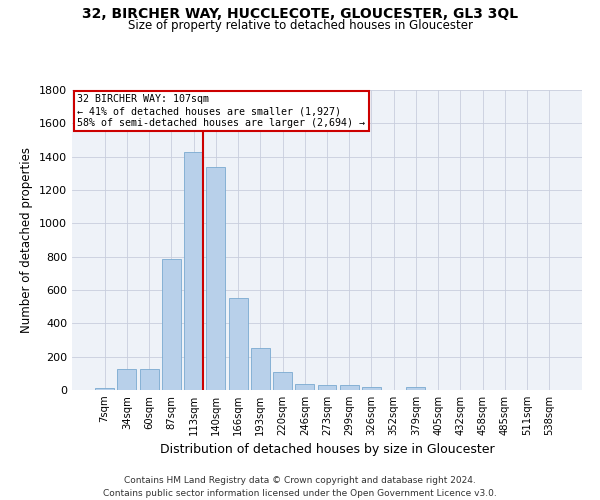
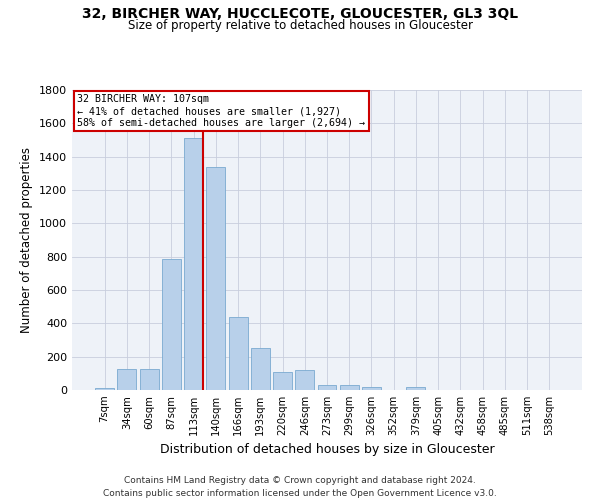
113sqm: 1430 -> 1510
166sqm: 550 -> 440
246sqm: 40 -> 120
